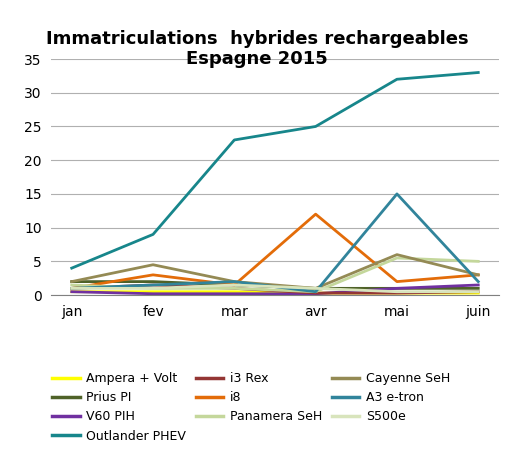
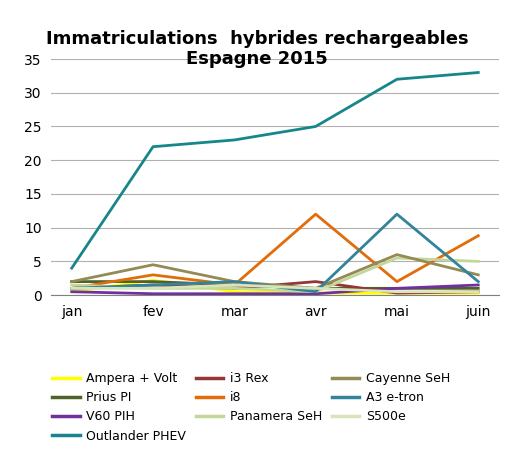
Ampera + Volt/fev: 0.5 -> 2.2
Outlander PHEV/fev: 9 -> 22
i3 Rex/avr: 0.3 -> 2.0
A3 e-tron/mai: 15.0 -> 12.0
i8/juin: 3.0 -> 8.8
